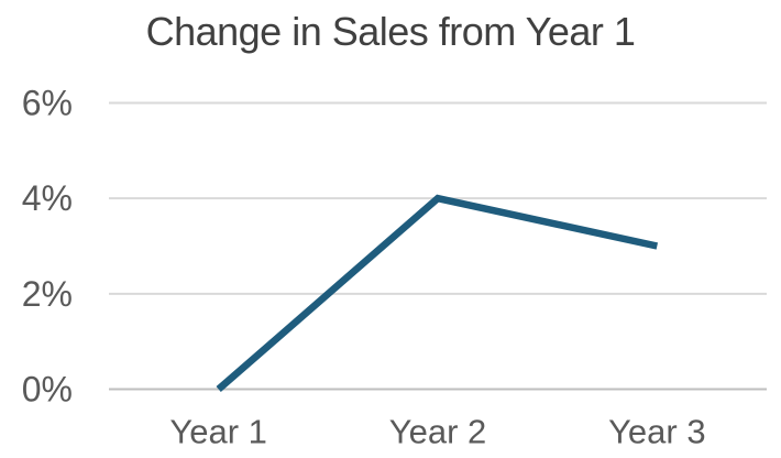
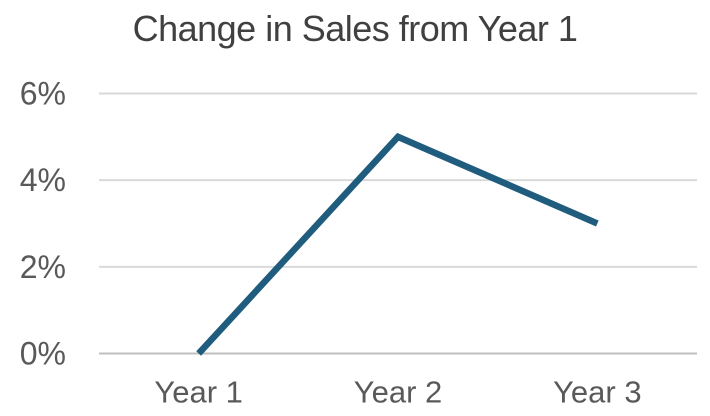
Year 2: 4% -> 5%
